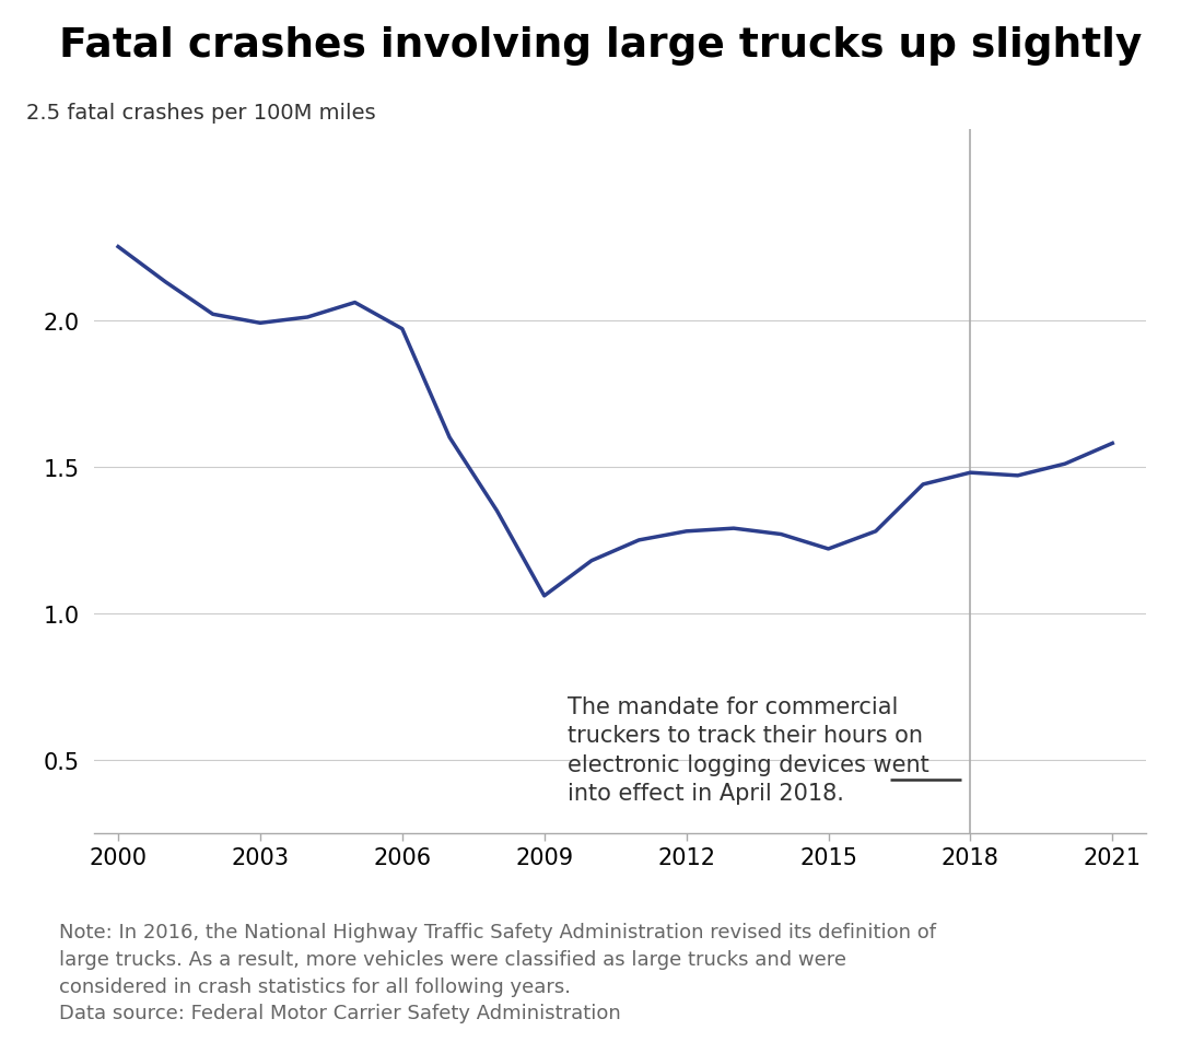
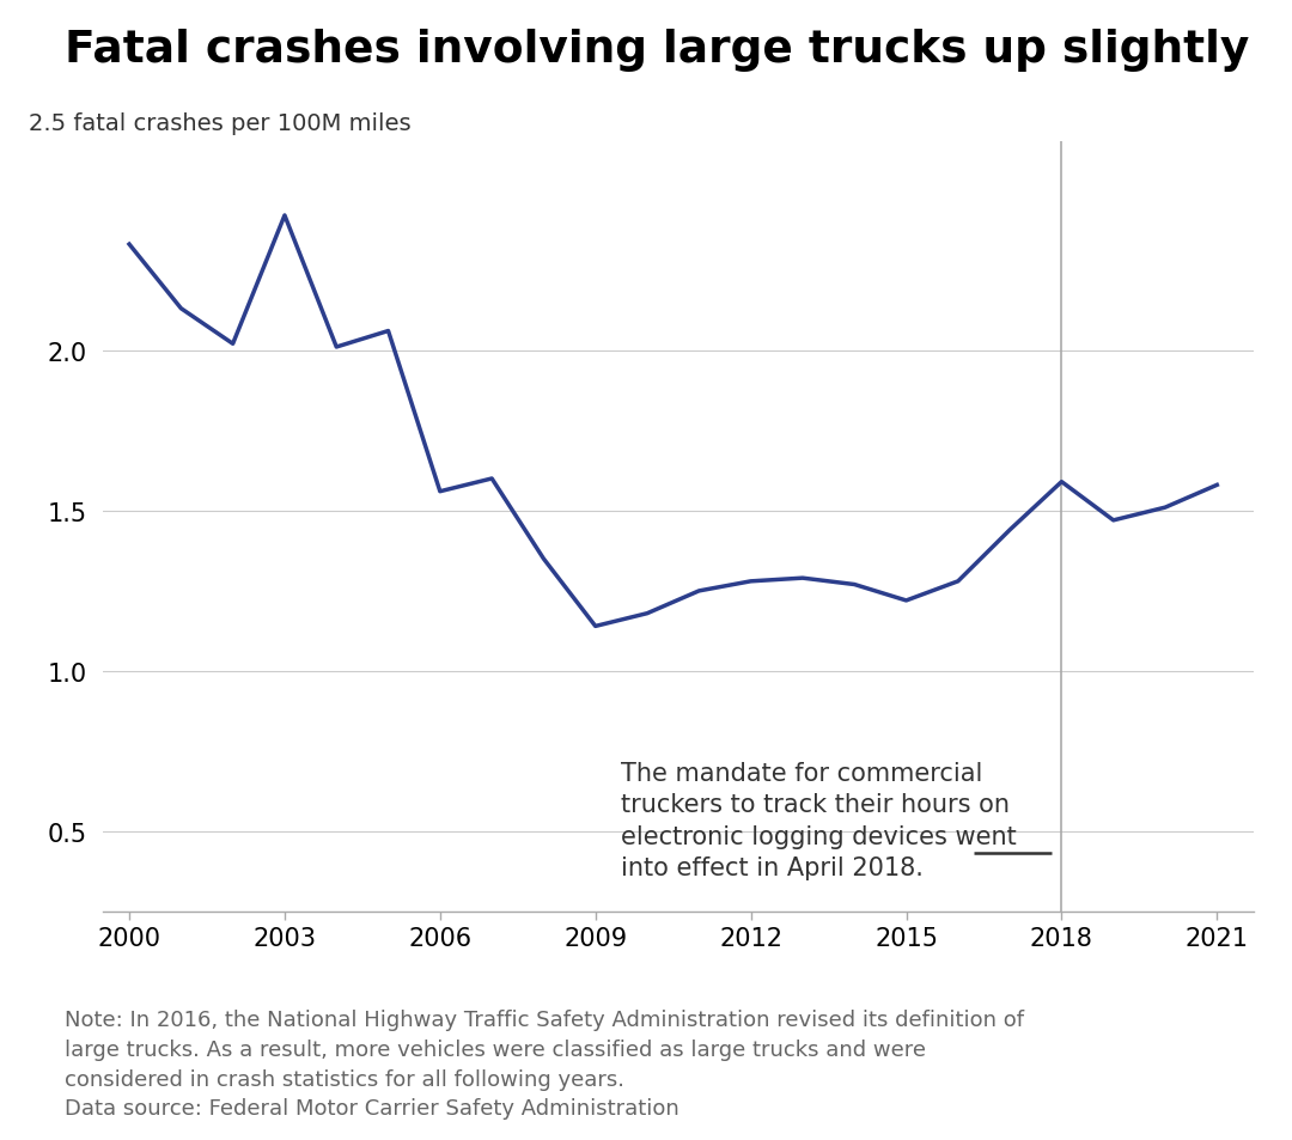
2000: 2.25 -> 2.33
2003: 1.99 -> 2.42
2006: 1.97 -> 1.56
2009: 1.06 -> 1.14
2018: 1.48 -> 1.59
